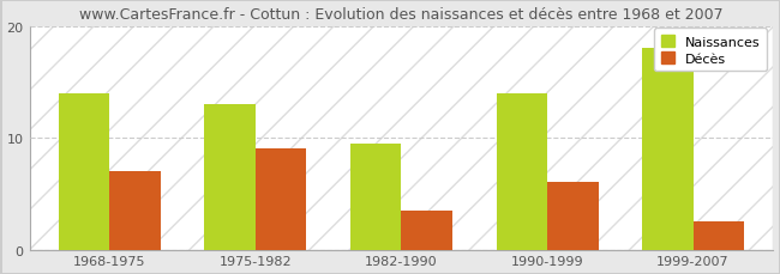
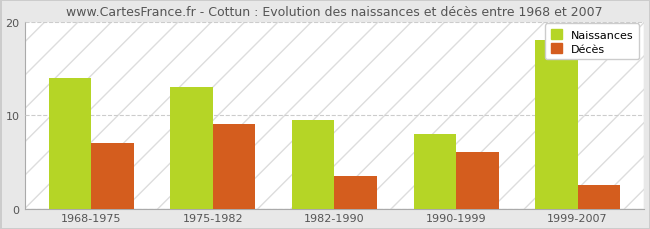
Naissances/1990-1999: 14.0 -> 8.0
